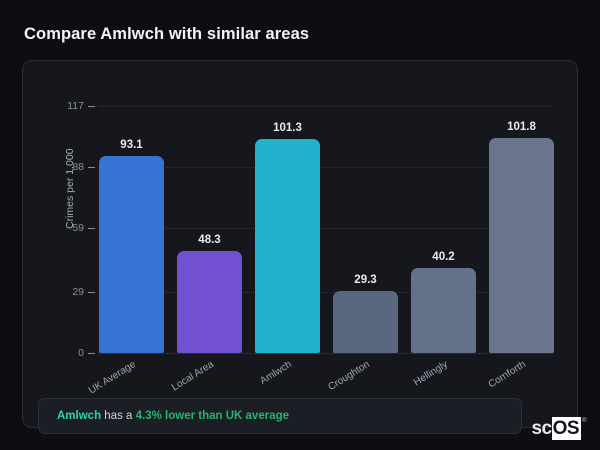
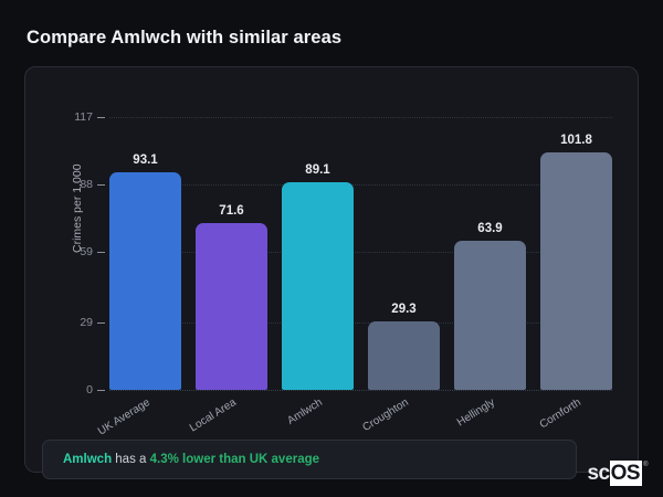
Local Area: 48.3 -> 71.6
Amlwch: 101.3 -> 89.1
Hellingly: 40.2 -> 63.9
